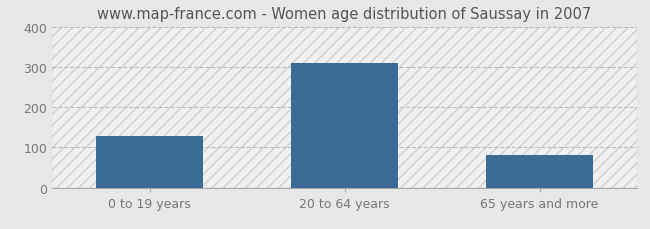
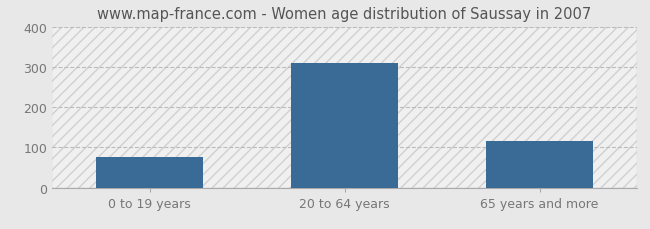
0 to 19 years: 127 -> 75
65 years and more: 82 -> 115
